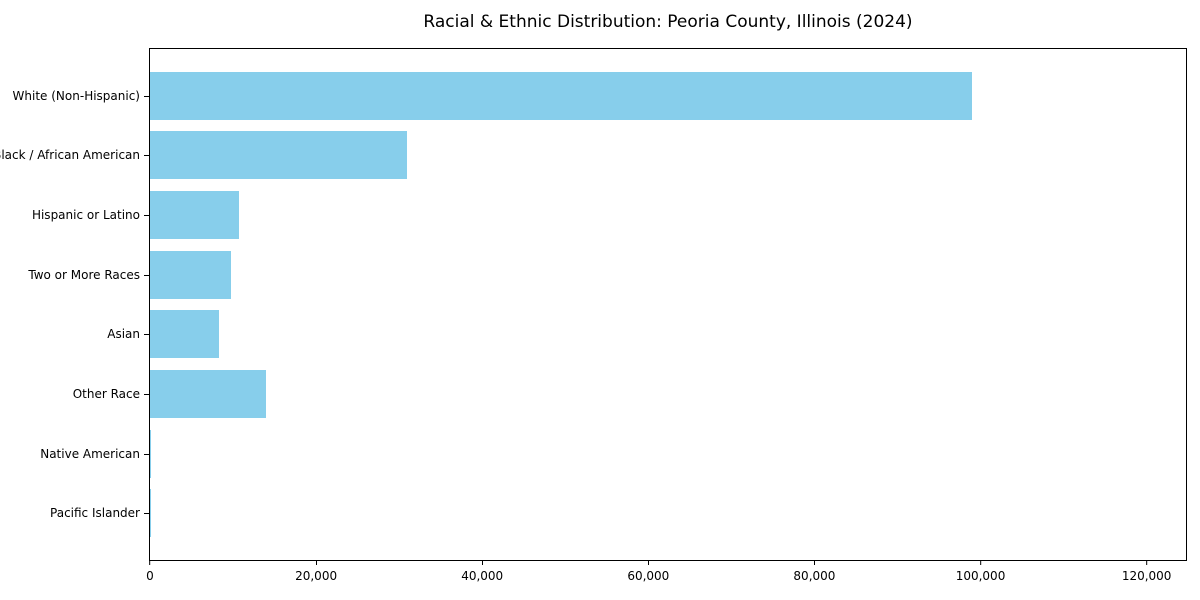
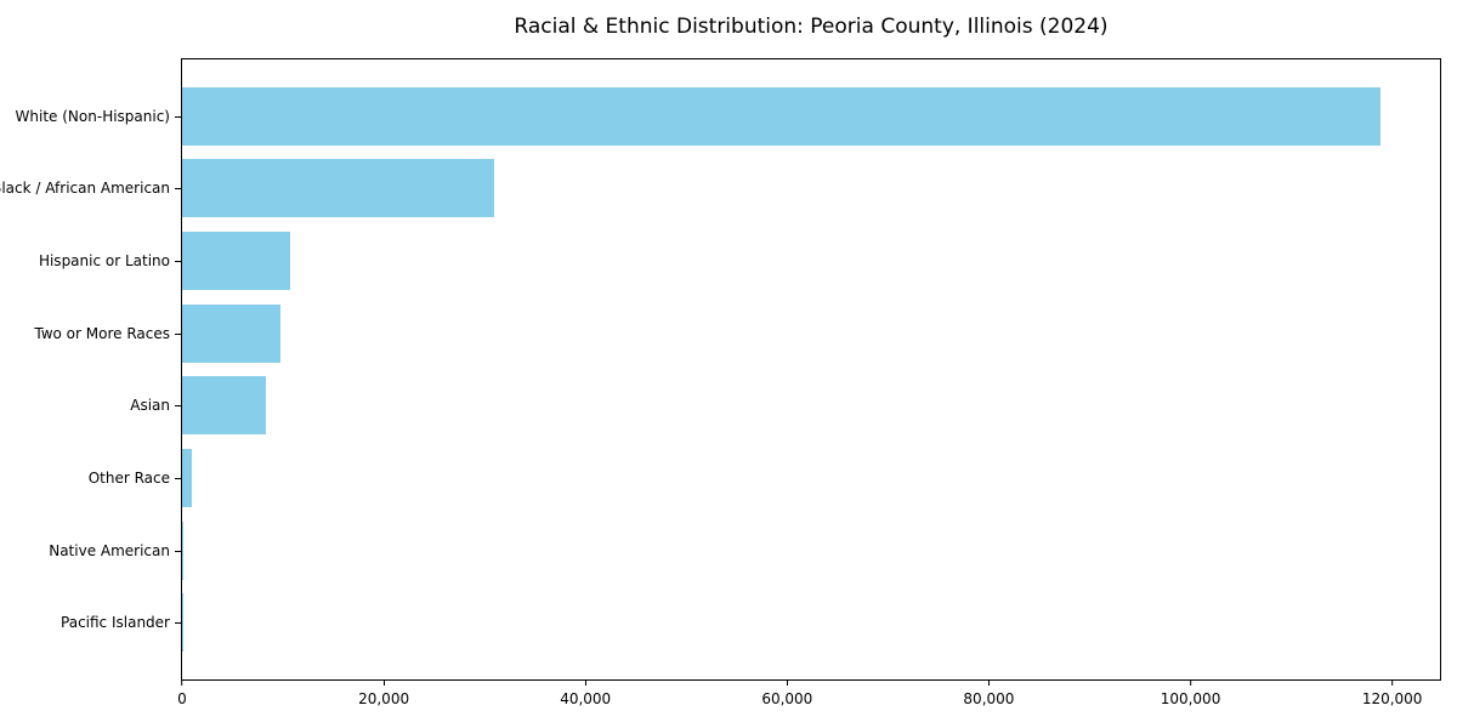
White (Non-Hispanic): 99000 -> 119000
Other Race: 14000 -> 1000
